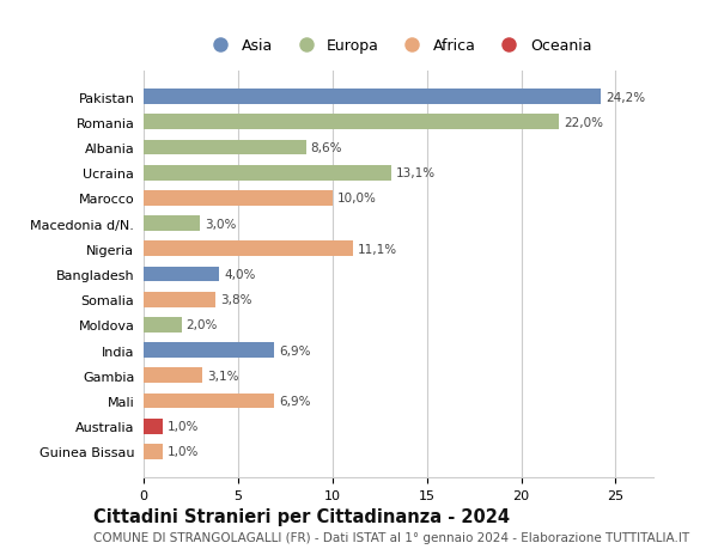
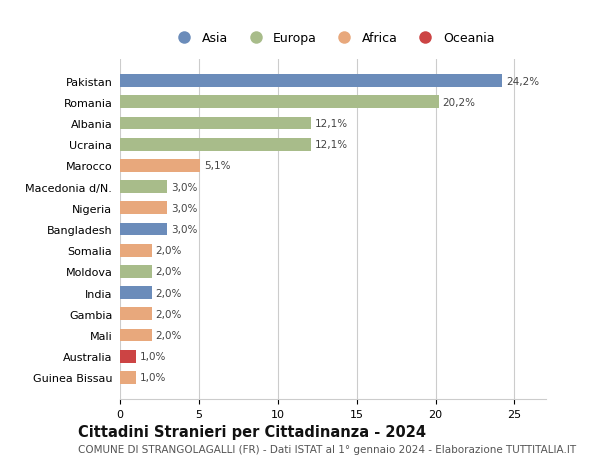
Romania: 22,0% -> 20,2%
Albania: 8,6% -> 12,1%
Ucraina: 13,1% -> 12,1%
Marocco: 10,0% -> 5,1%
Nigeria: 11,1% -> 3,0%
Bangladesh: 4,0% -> 3,0%
Somalia: 3,8% -> 2,0%
India: 6,9% -> 2,0%
Gambia: 3,1% -> 2,0%
Mali: 6,9% -> 2,0%
